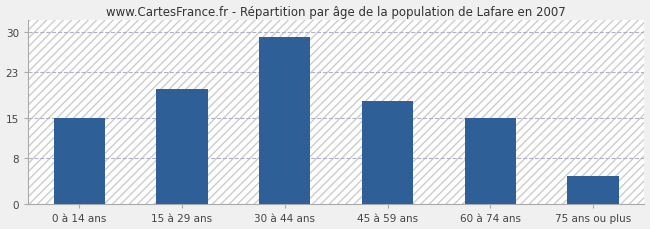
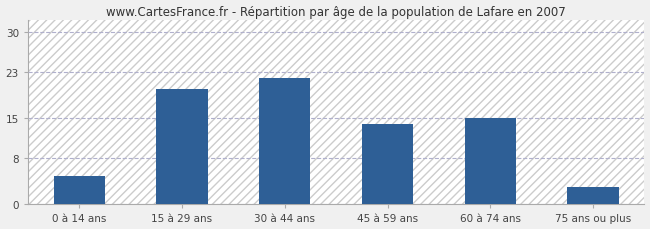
0 à 14 ans: 15 -> 5
30 à 44 ans: 29 -> 22
45 à 59 ans: 18 -> 14
75 ans ou plus: 5 -> 3
